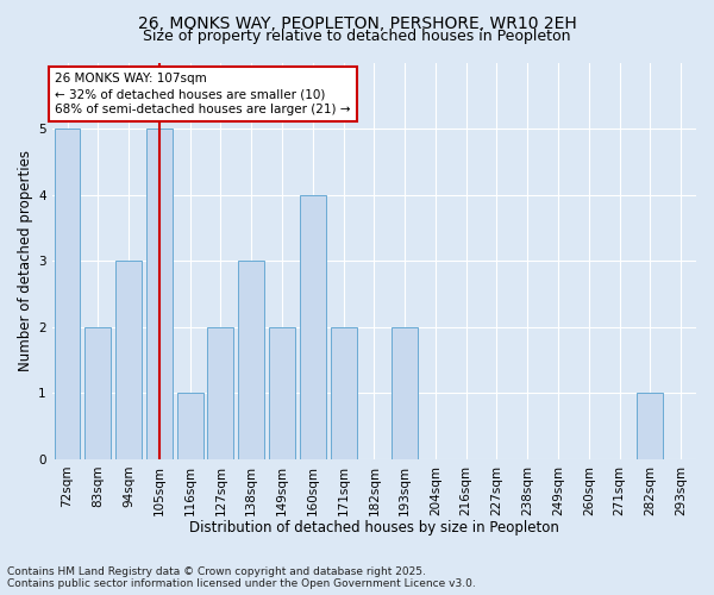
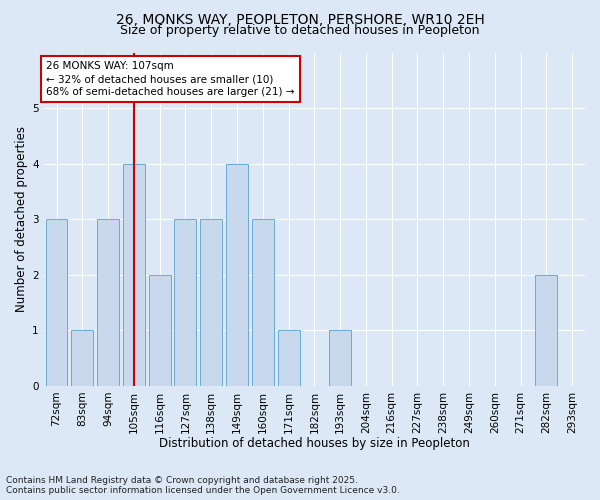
72sqm: 5 -> 3
83sqm: 2 -> 1
105sqm: 5 -> 4
116sqm: 1 -> 2
127sqm: 2 -> 3
149sqm: 2 -> 4
160sqm: 4 -> 3
171sqm: 2 -> 1
193sqm: 2 -> 1
282sqm: 1 -> 2
